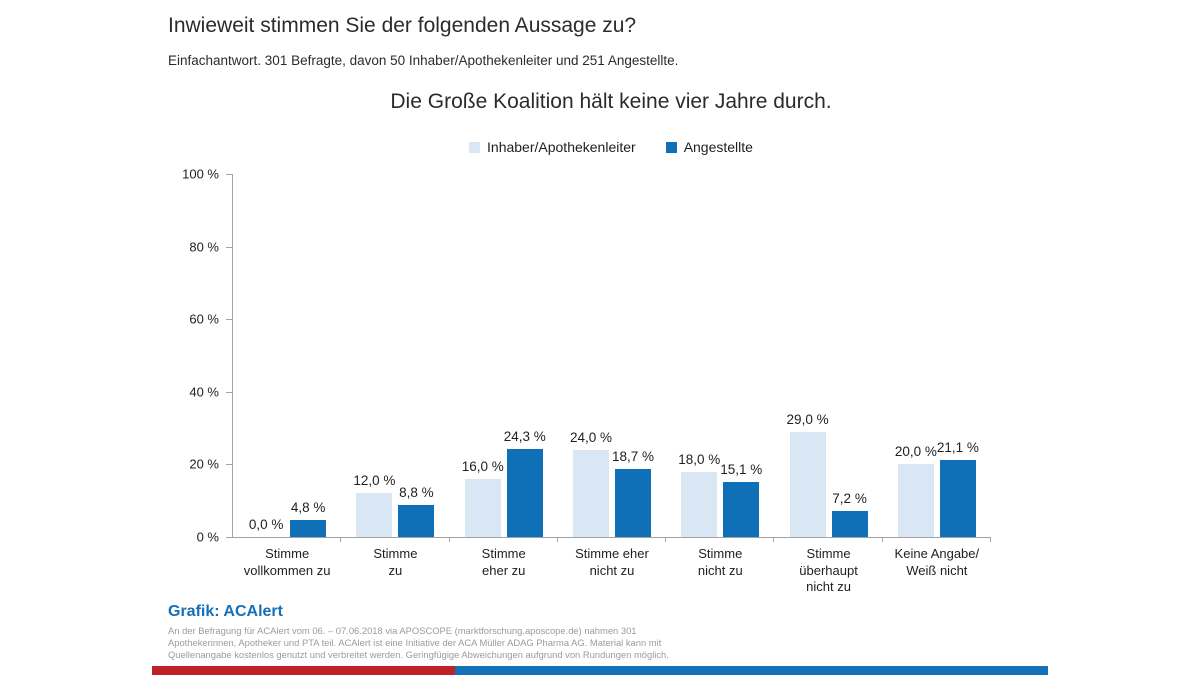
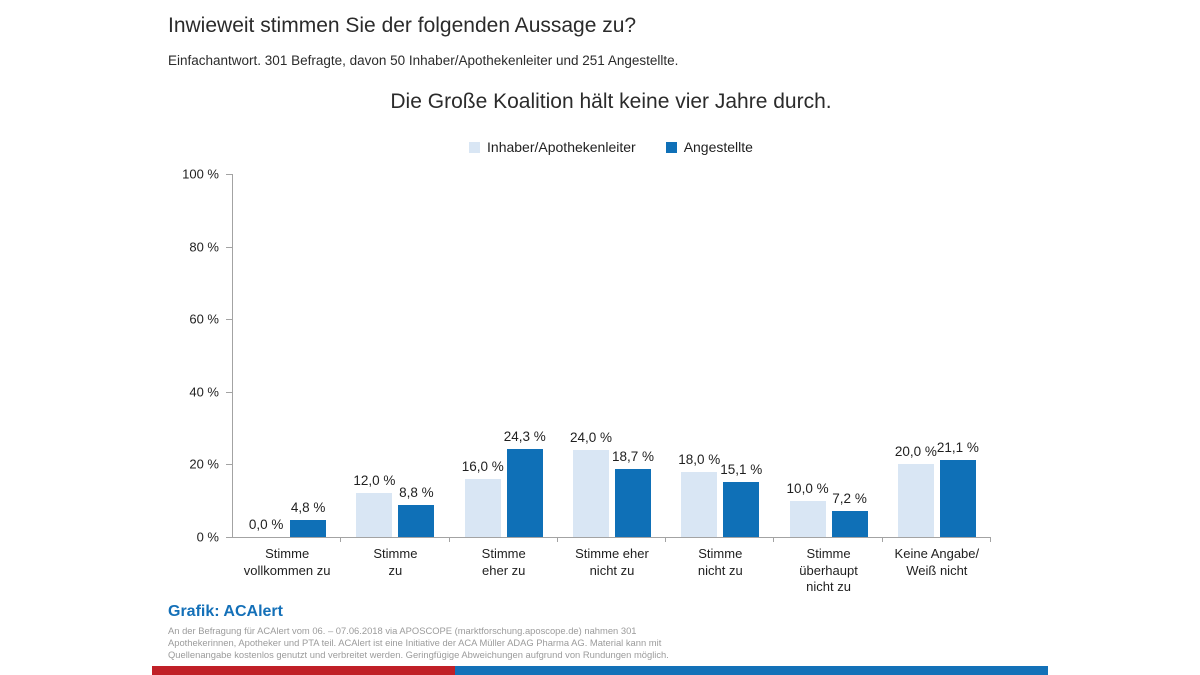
Inhaber/Apothekenleiter/Stimme überhaupt nicht zu: 29,0 -> 10,0
